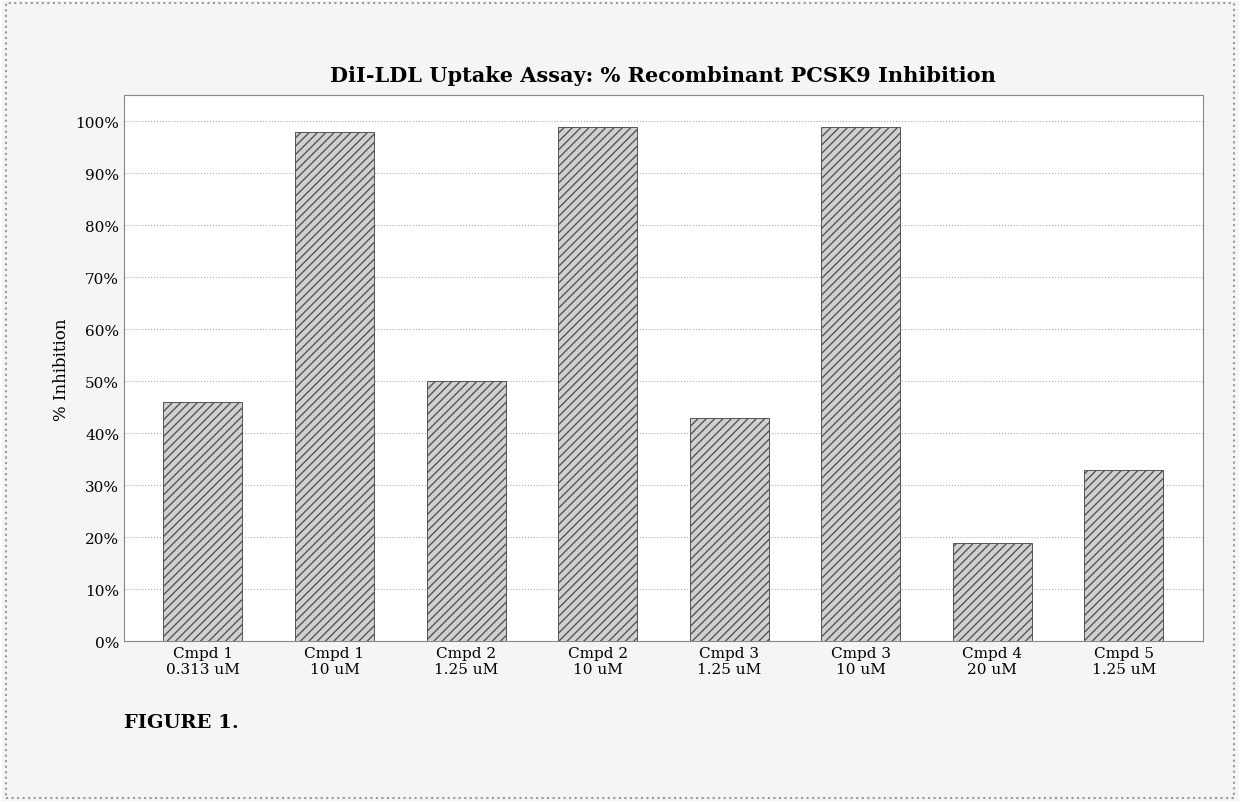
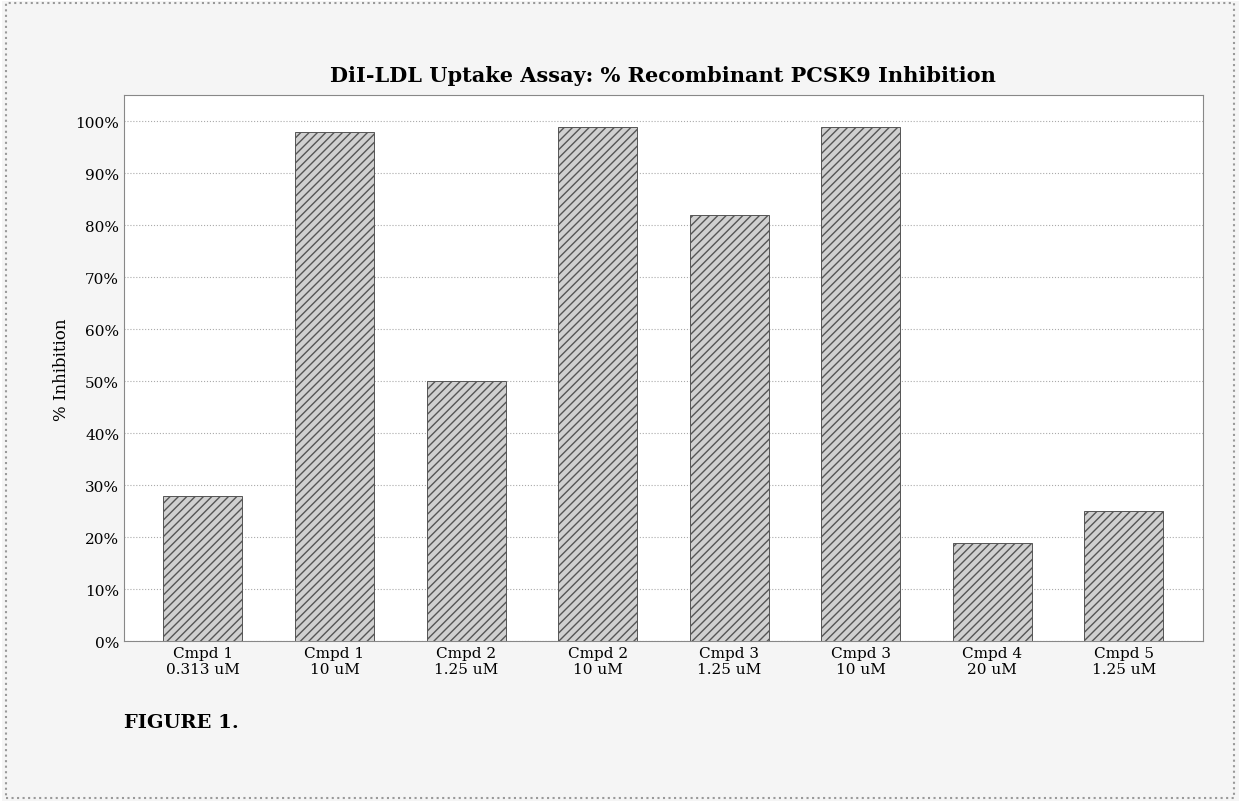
Cmpd 1 0.313 uM: 46% -> 28%
Cmpd 3 1.25 uM: 43% -> 82%
Cmpd 5 1.25 uM: 33% -> 25%
